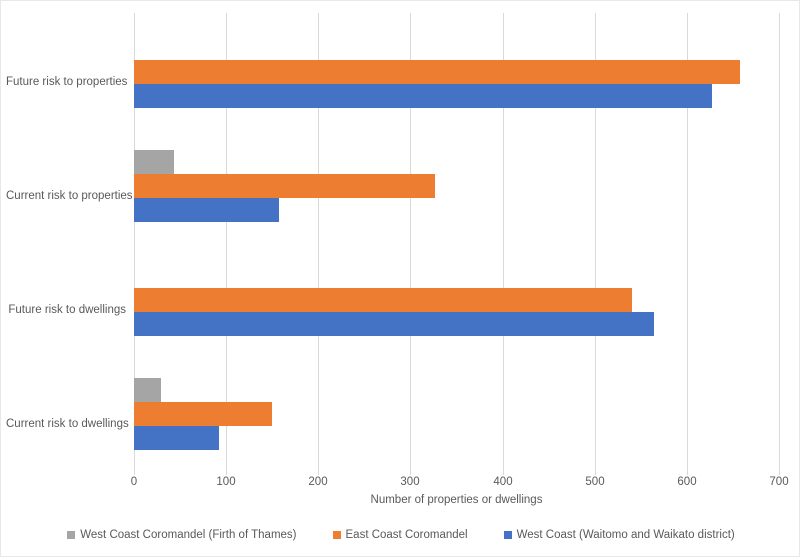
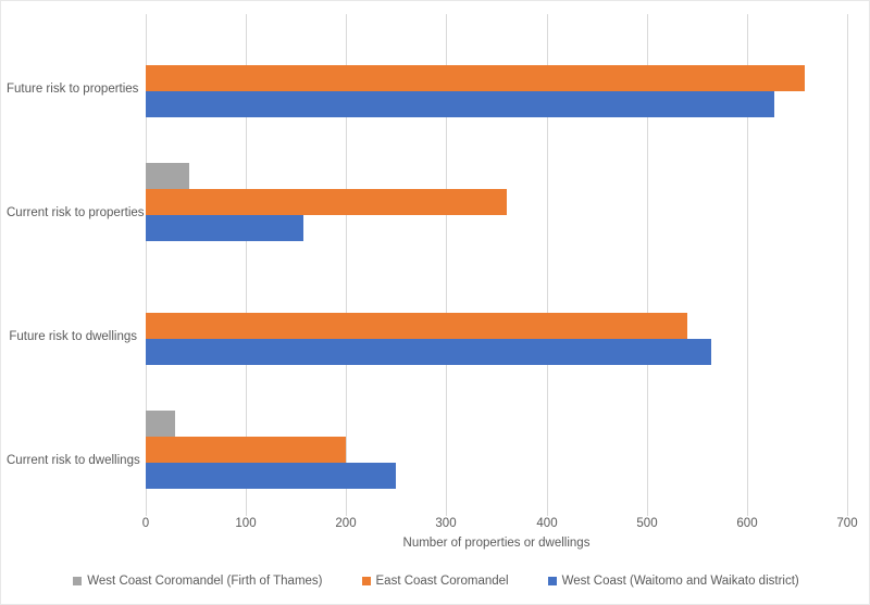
East Coast Coromandel/Current risk to dwellings: 150 -> 200
West Coast (Waitomo and Waikato district)/Current risk to dwellings: 90 -> 250
East Coast Coromandel/Current risk to properties: 330 -> 360
